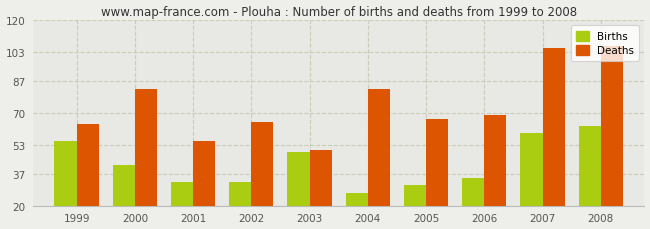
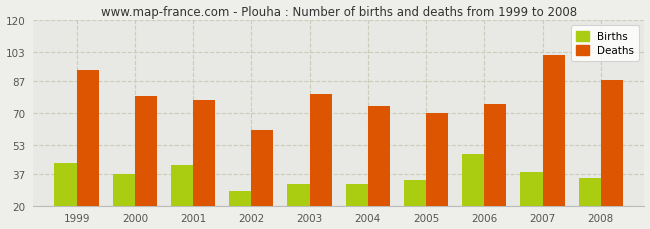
Births/1999: 55 -> 43
Deaths/1999: 64 -> 93
Births/2000: 42 -> 37
Deaths/2000: 83 -> 79
Births/2001: 33 -> 42
Deaths/2001: 55 -> 77
Births/2002: 33 -> 28
Deaths/2002: 65 -> 61
Births/2003: 49 -> 32
Deaths/2003: 50 -> 80
Births/2004: 27 -> 32
Deaths/2004: 83 -> 74
Births/2005: 31 -> 34
Deaths/2005: 67 -> 70
Births/2006: 35 -> 48
Deaths/2006: 69 -> 75
Births/2007: 59 -> 38
Deaths/2007: 105 -> 101
Births/2008: 63 -> 35
Deaths/2008: 106 -> 88
